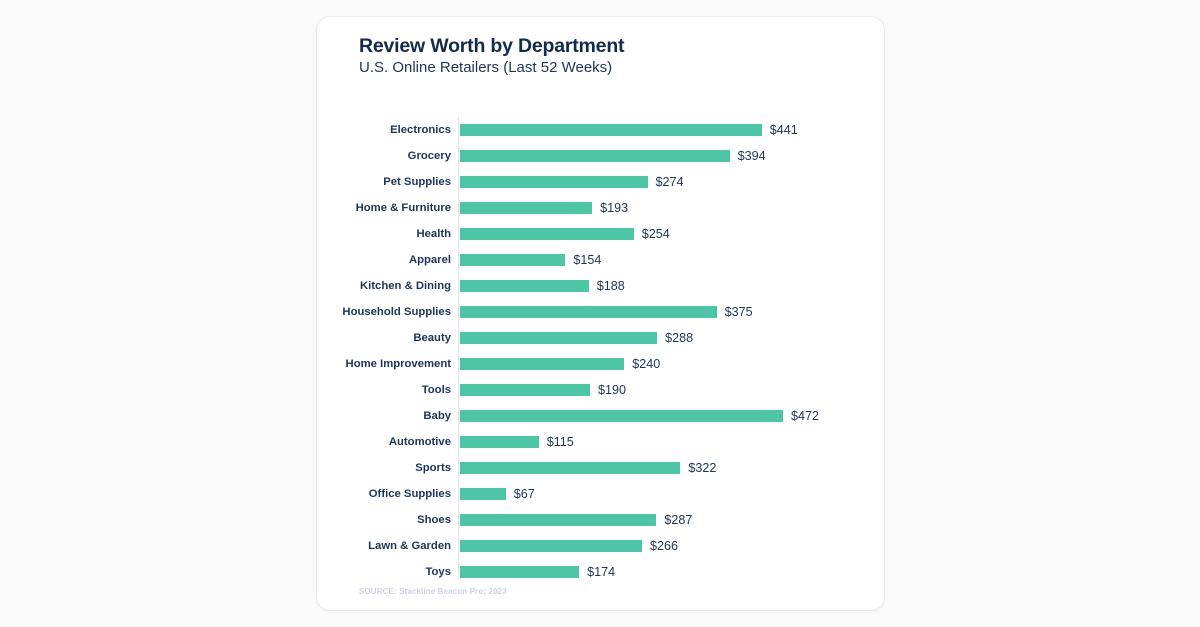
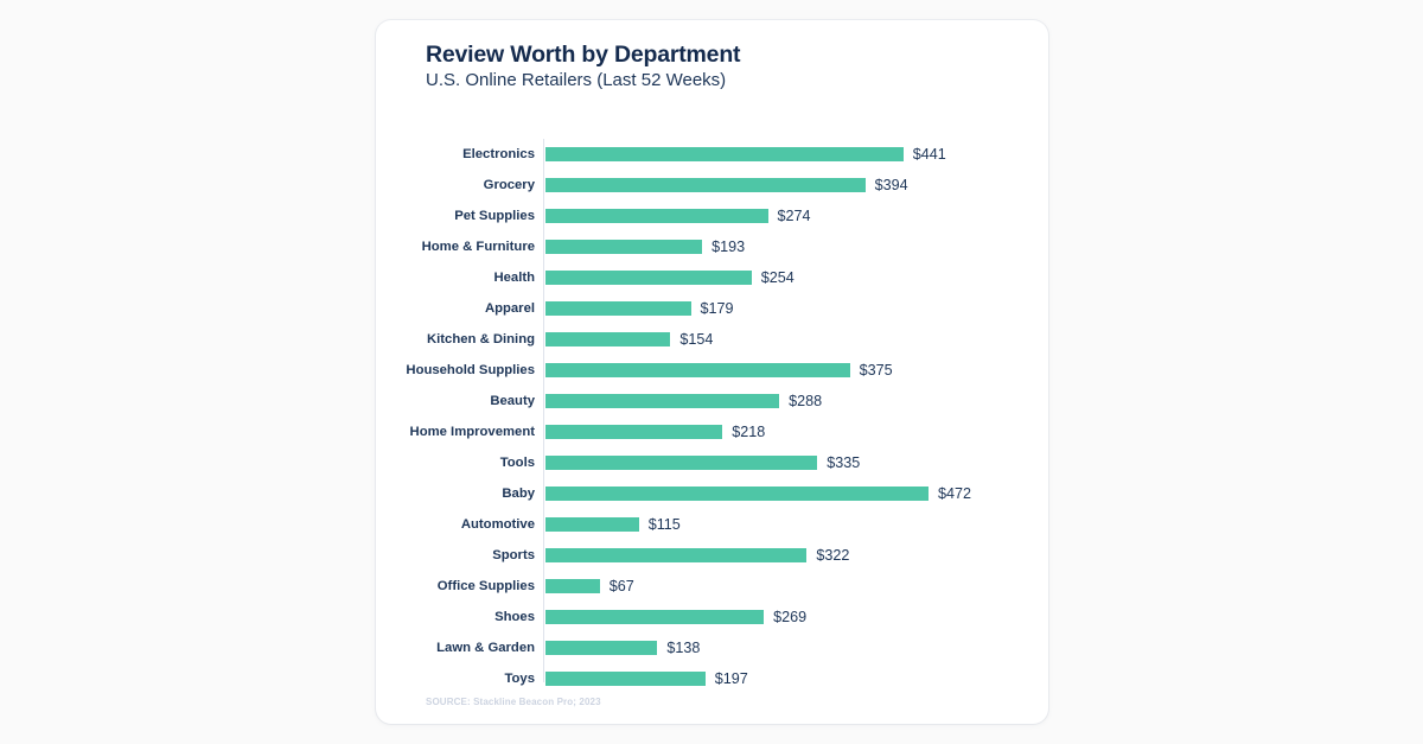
Apparel: $154 -> $179
Kitchen & Dining: $188 -> $154
Home Improvement: $240 -> $218
Tools: $190 -> $335
Shoes: $287 -> $269
Lawn & Garden: $266 -> $138
Toys: $174 -> $197
